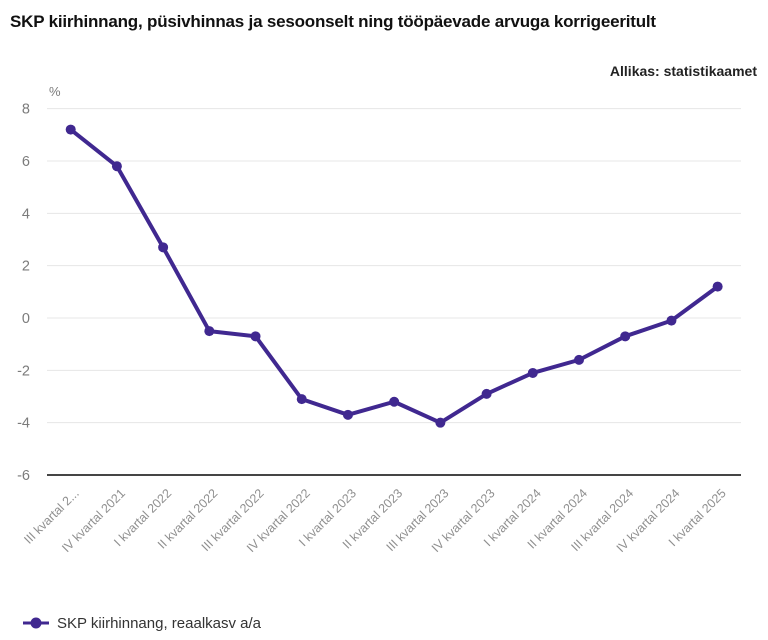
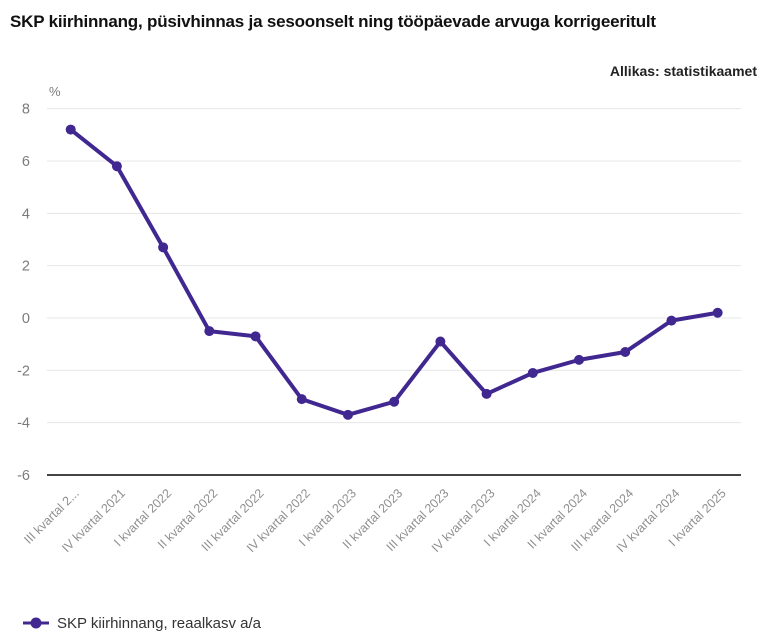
III kvartal 2023: -4.0 -> -0.9
III kvartal 2024: -0.7 -> -1.3
I kvartal 2025: 1.2 -> 0.2
